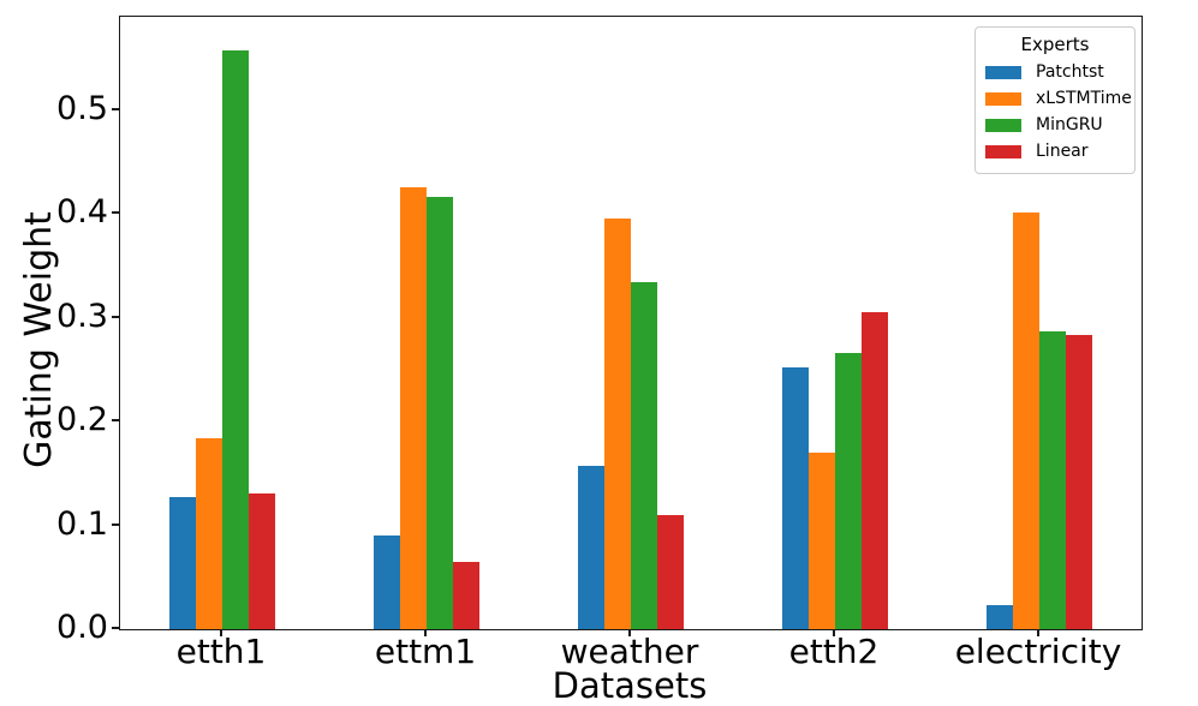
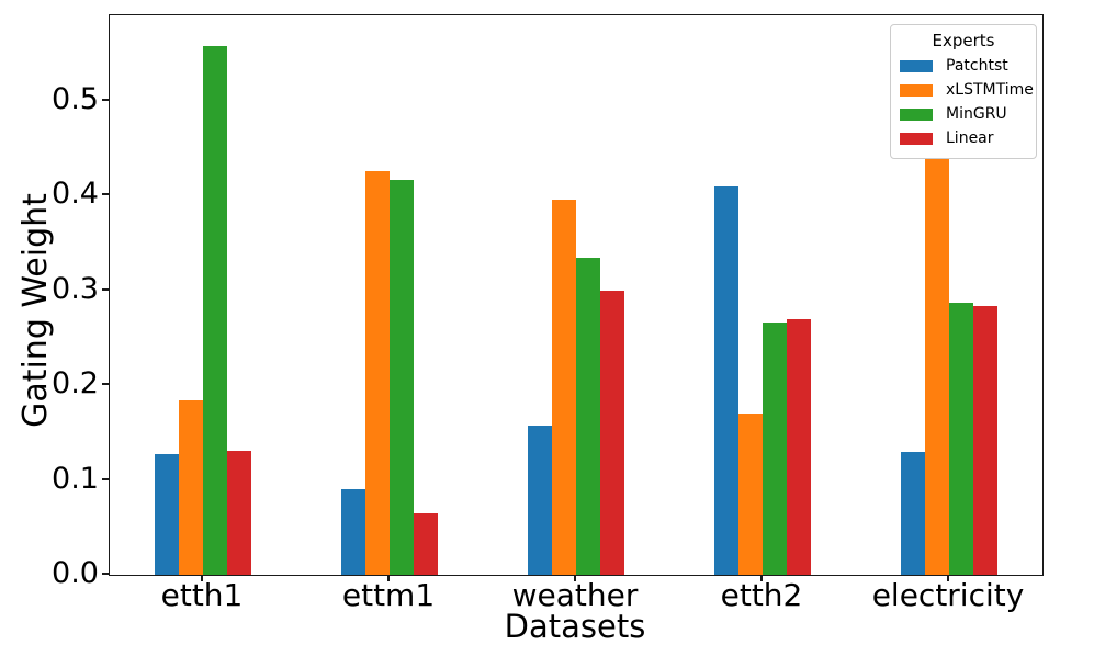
Linear/weather: 0.11 -> 0.30
Patchtst/etth2: 0.25 -> 0.41
Linear/etth2: 0.30 -> 0.27
Patchtst/electricity: 0.02 -> 0.13
xLSTMTime/electricity: 0.40 -> 0.44
